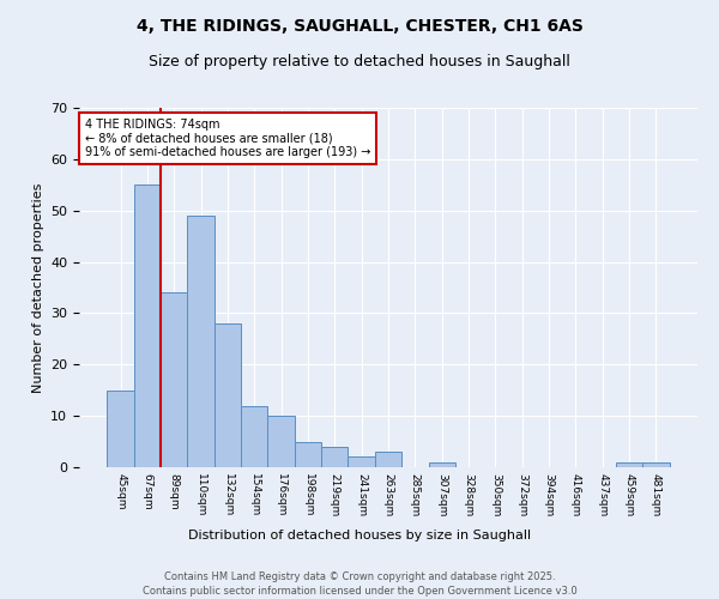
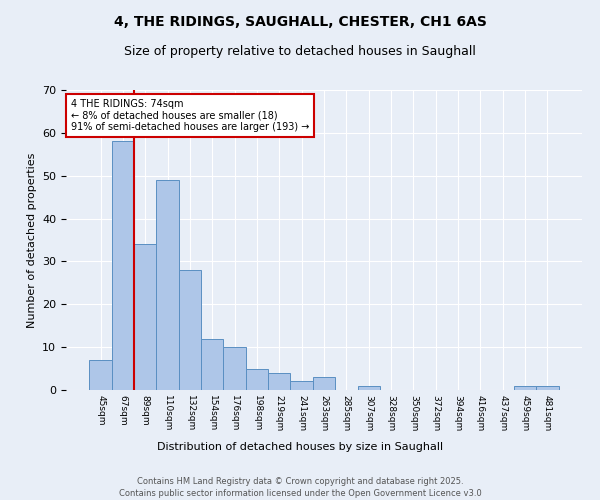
45sqm: 15 -> 7
67sqm: 55 -> 58
